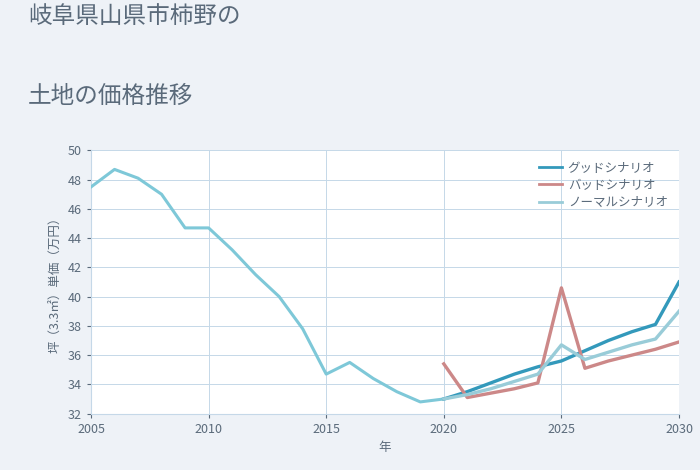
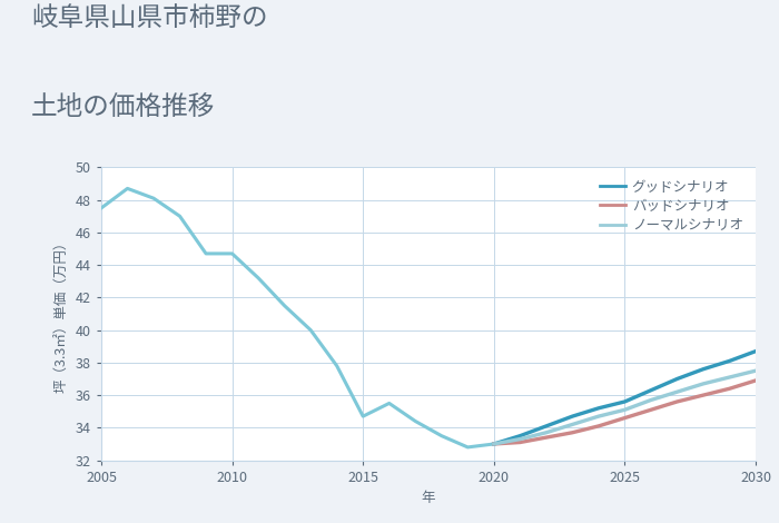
バッドシナリオ/2020: 35.4 -> 33.0
バッドシナリオ/2025: 40.6 -> 34.6
ノーマルシナリオ/2025: 36.7 -> 35.1
グッドシナリオ/2030: 41.0 -> 38.7
ノーマルシナリオ/2030: 39.0 -> 37.5
